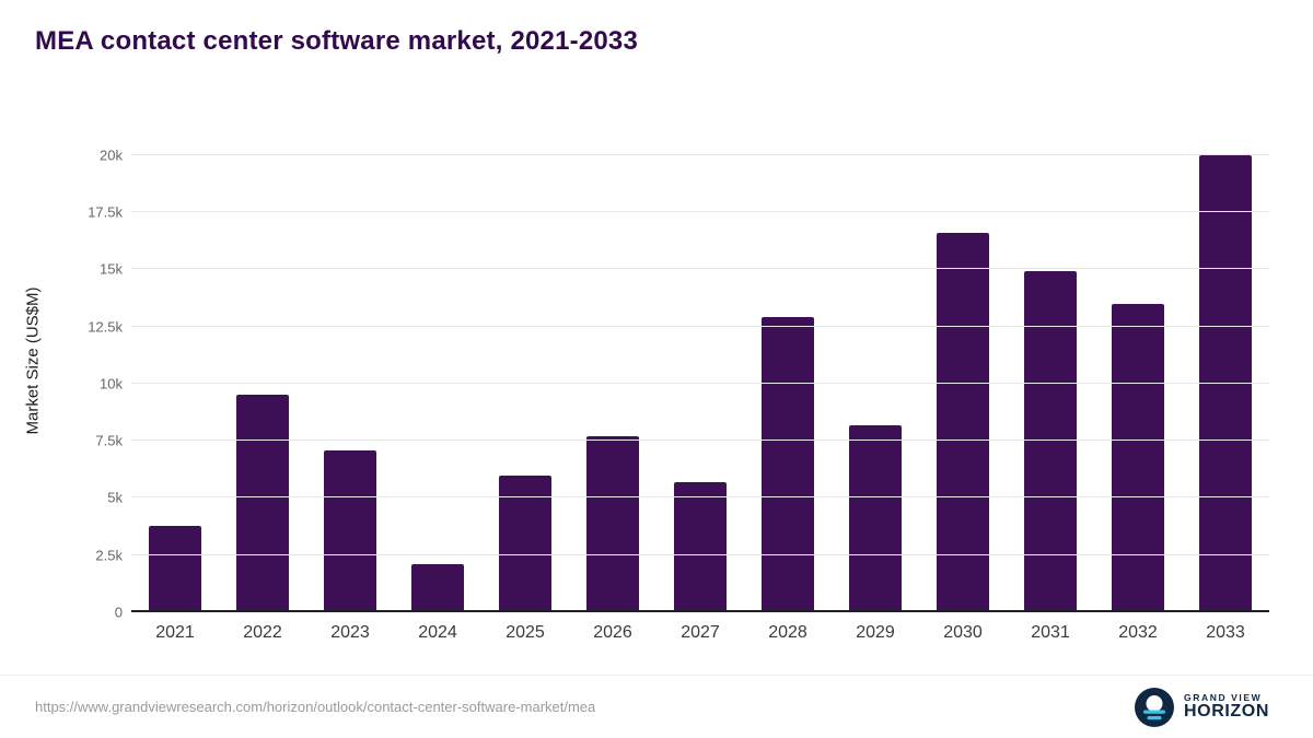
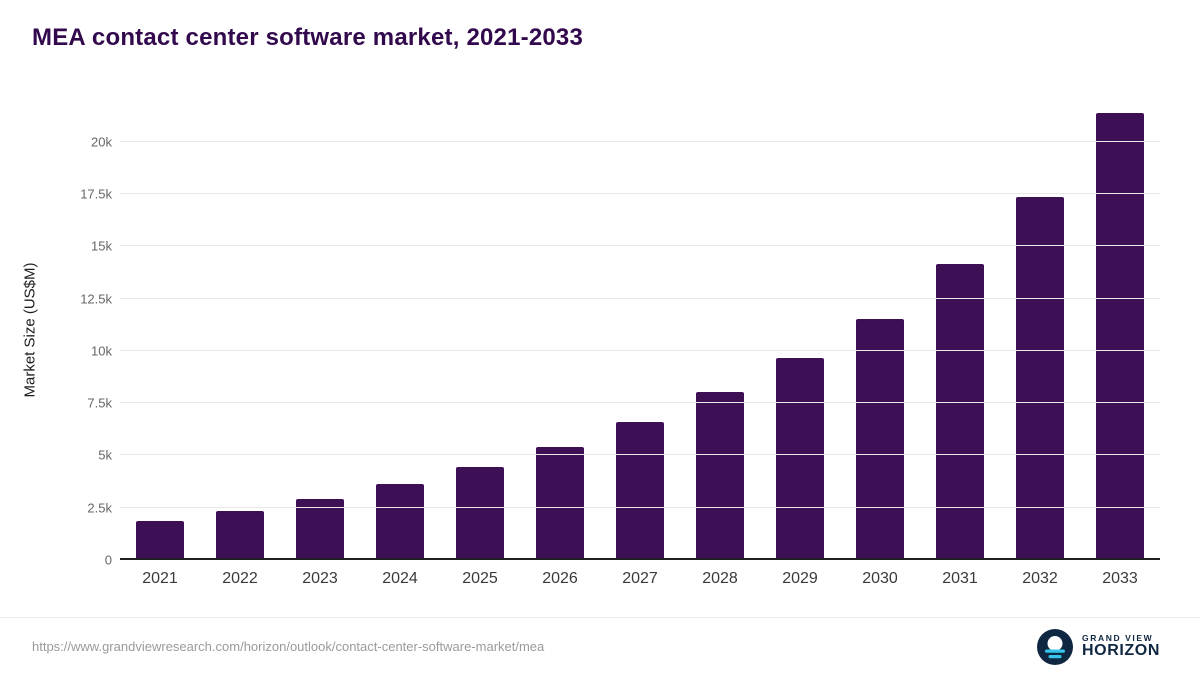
2021: 3.8k -> 1.8k
2022: 9.5k -> 2.4k
2023: 7.1k -> 2.9k
2024: 2.1k -> 3.6k
2025: 6.0k -> 4.4k
2026: 7.7k -> 5.4k
2027: 5.7k -> 6.6k
2028: 12.9k -> 8.0k
2029: 8.2k -> 9.6k
2030: 16.6k -> 11.6k
2031: 14.9k -> 14.2k
2032: 13.5k -> 17.4k
2033: 20.0k -> 21.4k
